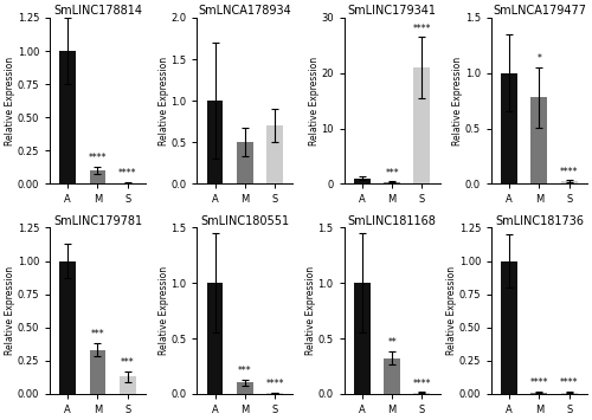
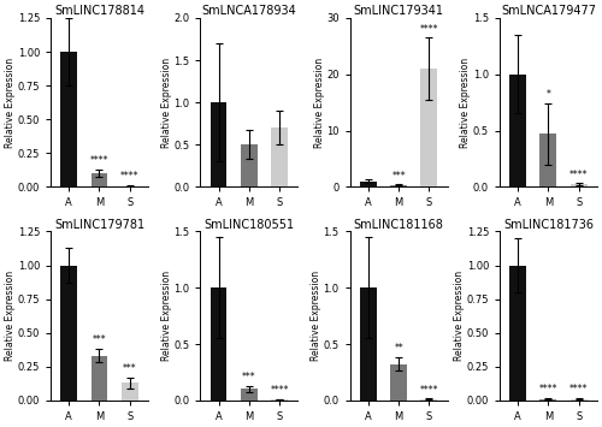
SmLNCA179477/M: 0.78 -> 0.47
